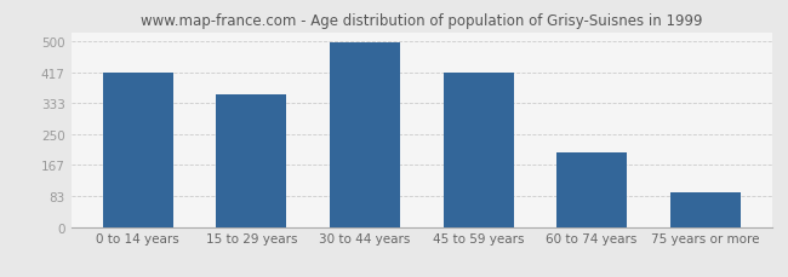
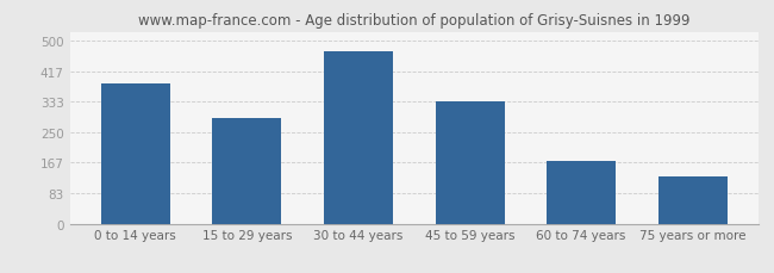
0 to 14 years: 417 -> 385
15 to 29 years: 356 -> 290
30 to 44 years: 497 -> 470
45 to 59 years: 415 -> 335
60 to 74 years: 200 -> 170
75 years or more: 93 -> 130
